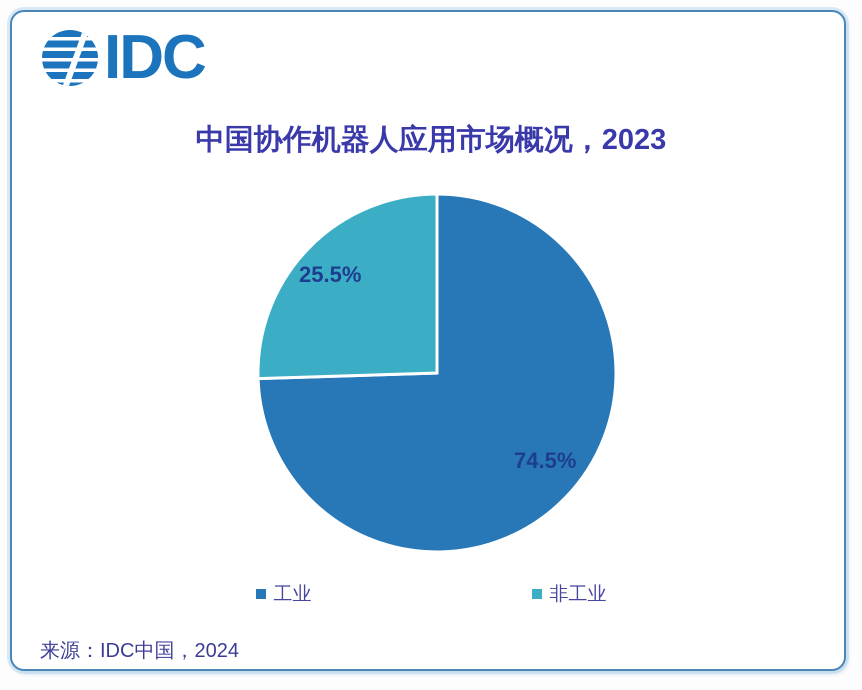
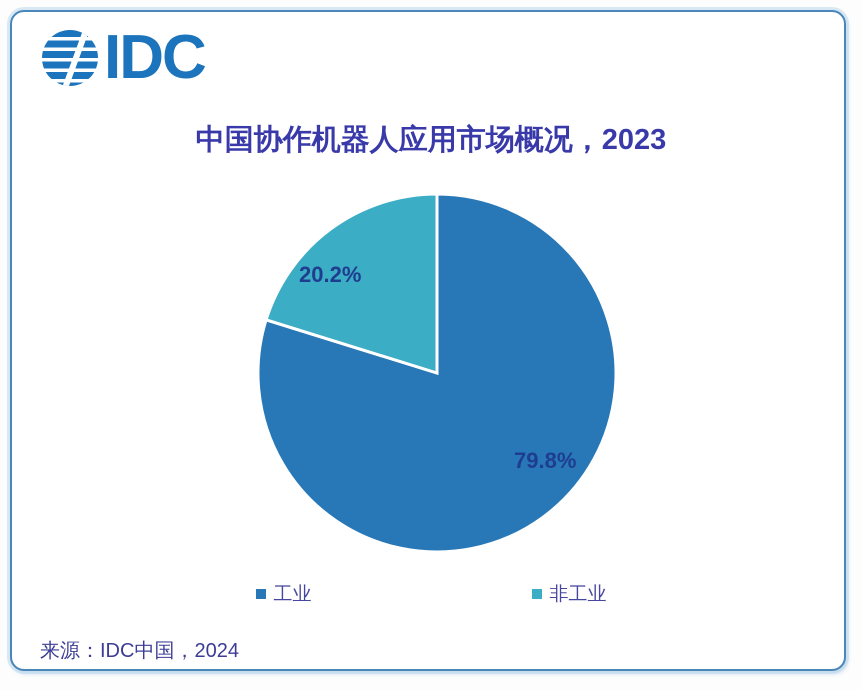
工业: 74.5% -> 79.8%
非工业: 25.5% -> 20.2%
